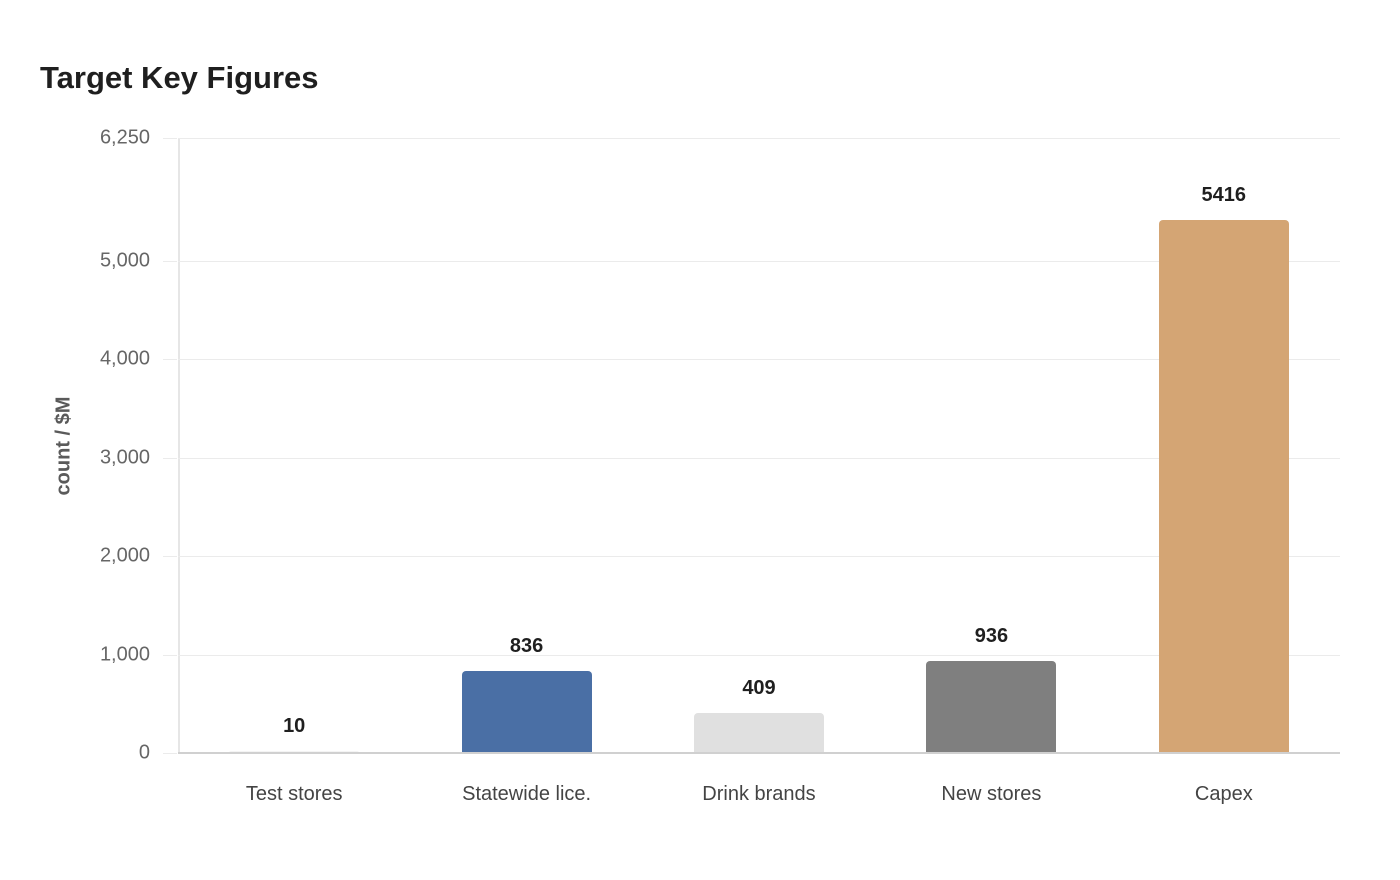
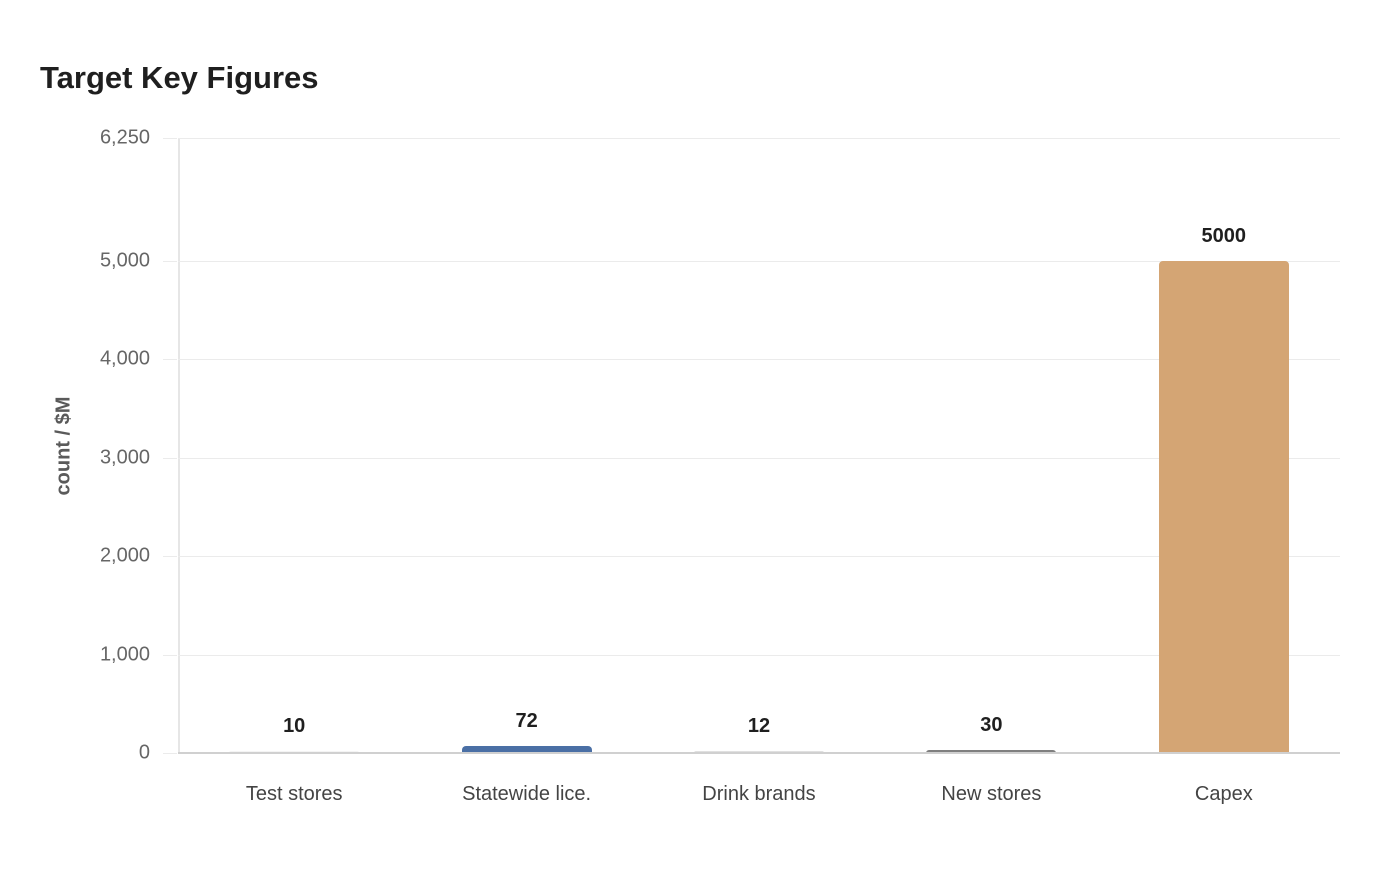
Statewide lice.: 836 -> 72
Drink brands: 409 -> 12
New stores: 936 -> 30
Capex: 5416 -> 5000
